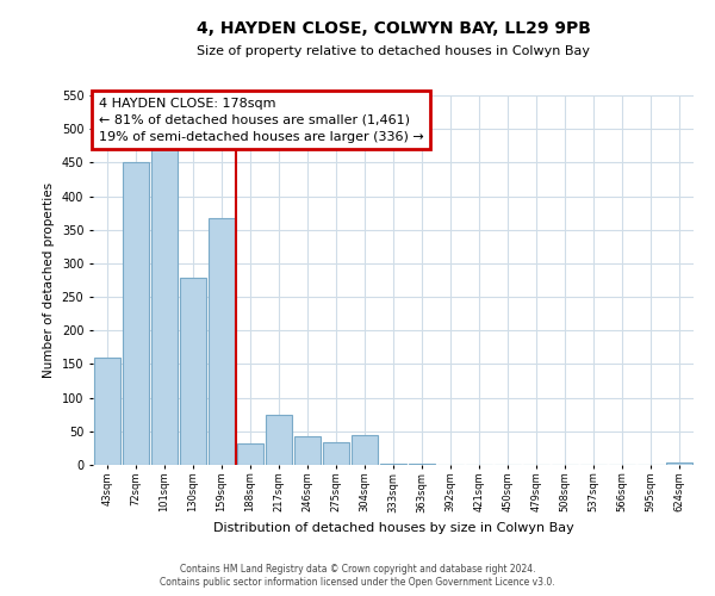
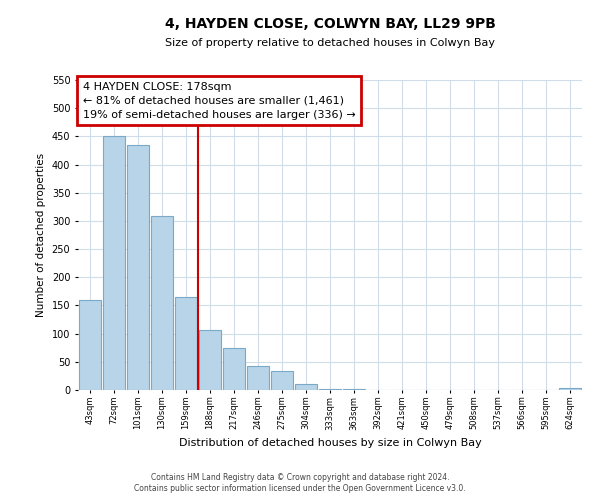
101sqm: 472 -> 435
130sqm: 278 -> 308
159sqm: 368 -> 165
188sqm: 32 -> 107
304sqm: 44 -> 10
